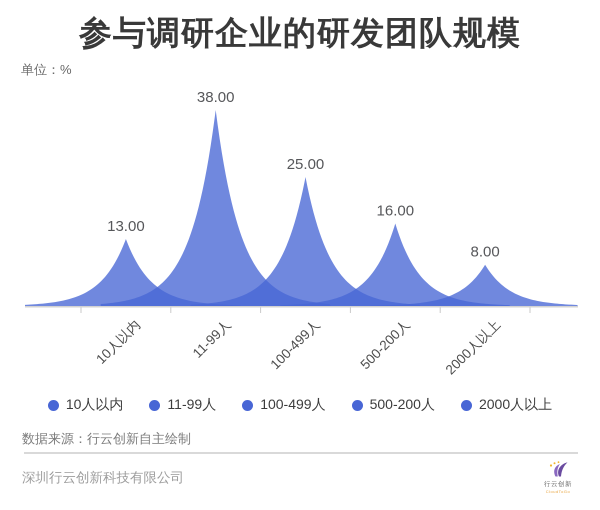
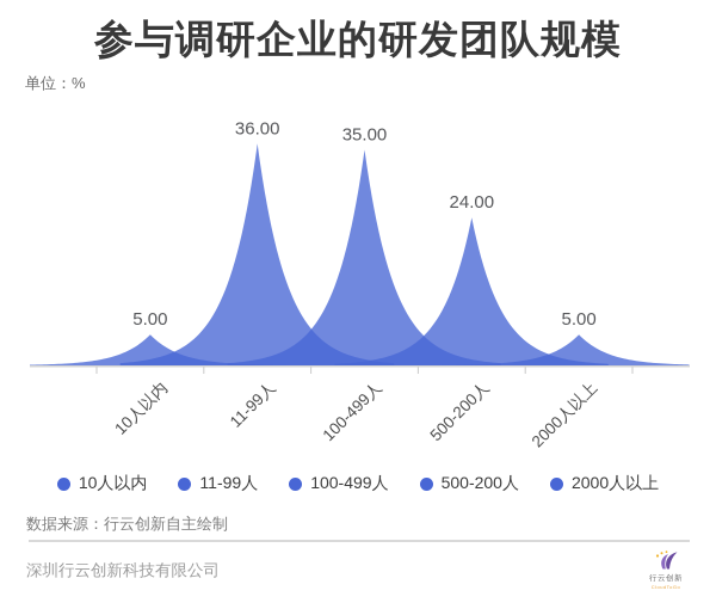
10人以内: 13.00 -> 5.00
11-99人: 38.00 -> 36.00
100-499人: 25.00 -> 35.00
500-200人: 16.00 -> 24.00
2000人以上: 8.00 -> 5.00
